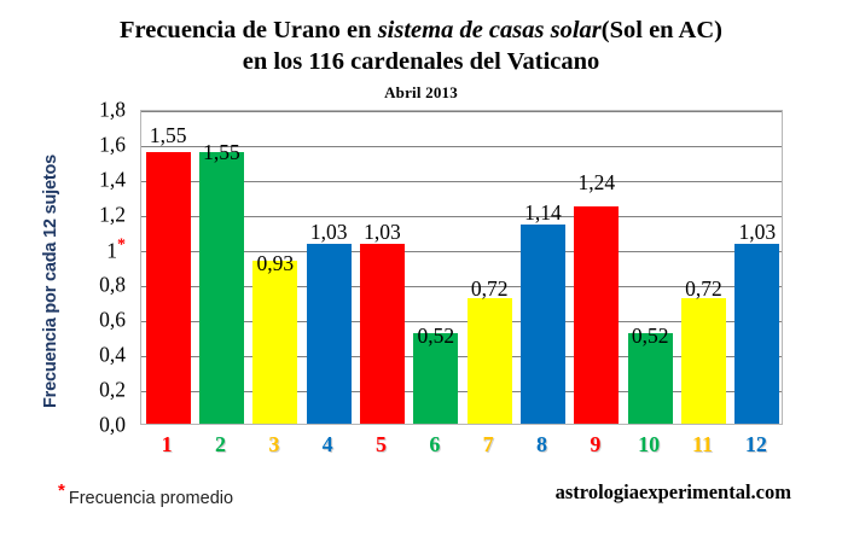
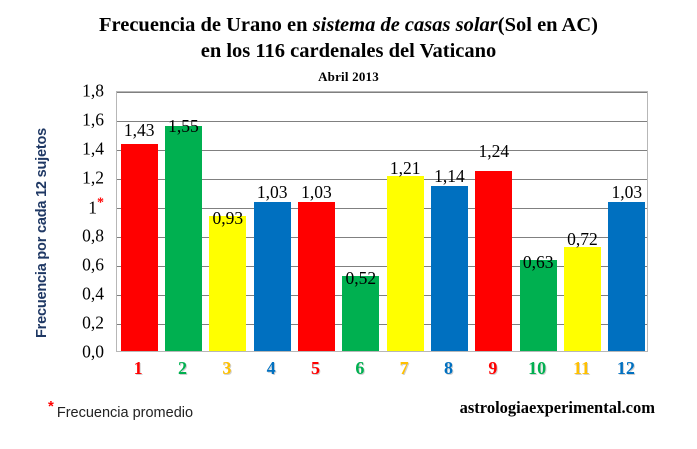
1: 1,55 -> 1,43
7: 0,72 -> 1,21
10: 0,52 -> 0,63
